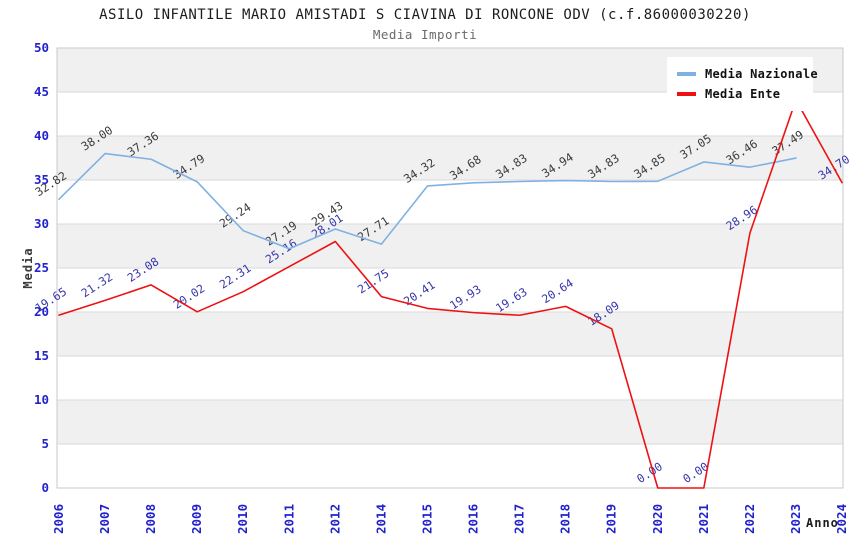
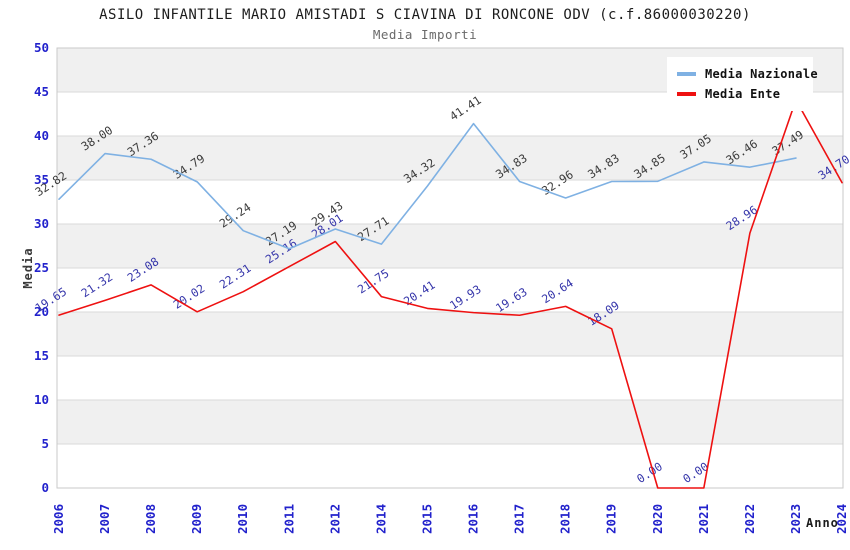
Media Nazionale/2016: 34.68 -> 41.41
Media Nazionale/2018: 34.94 -> 32.96
